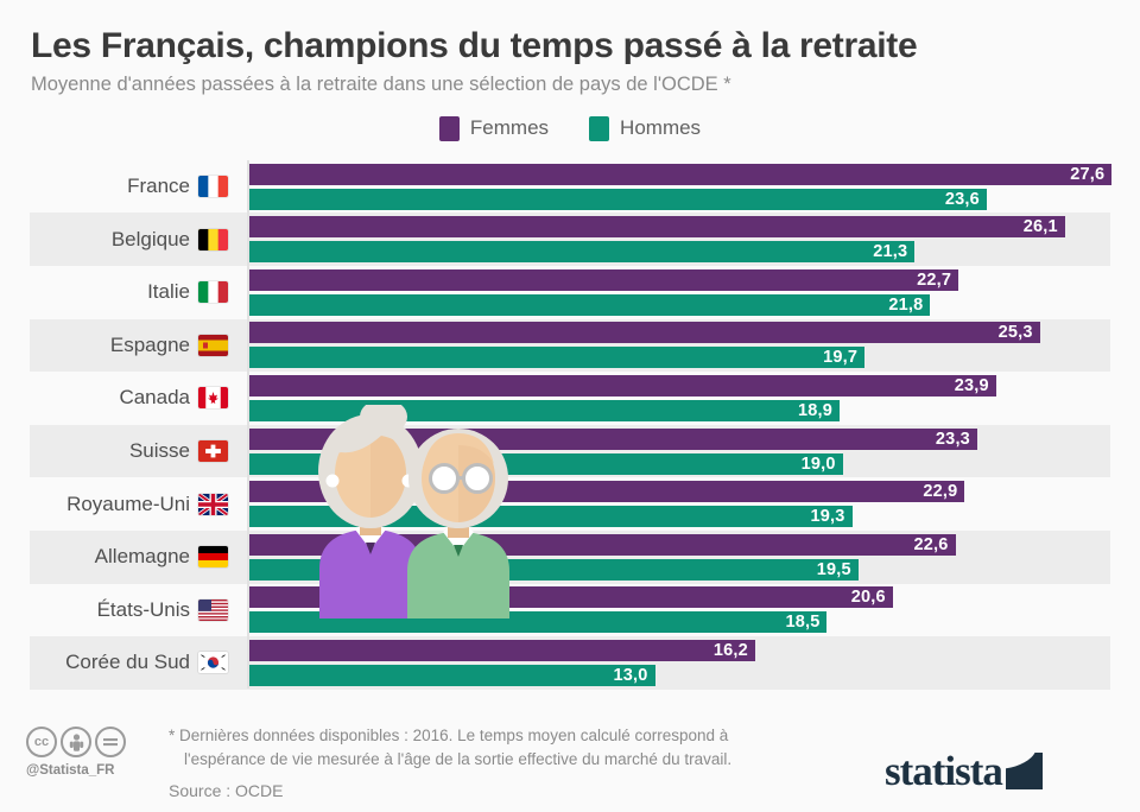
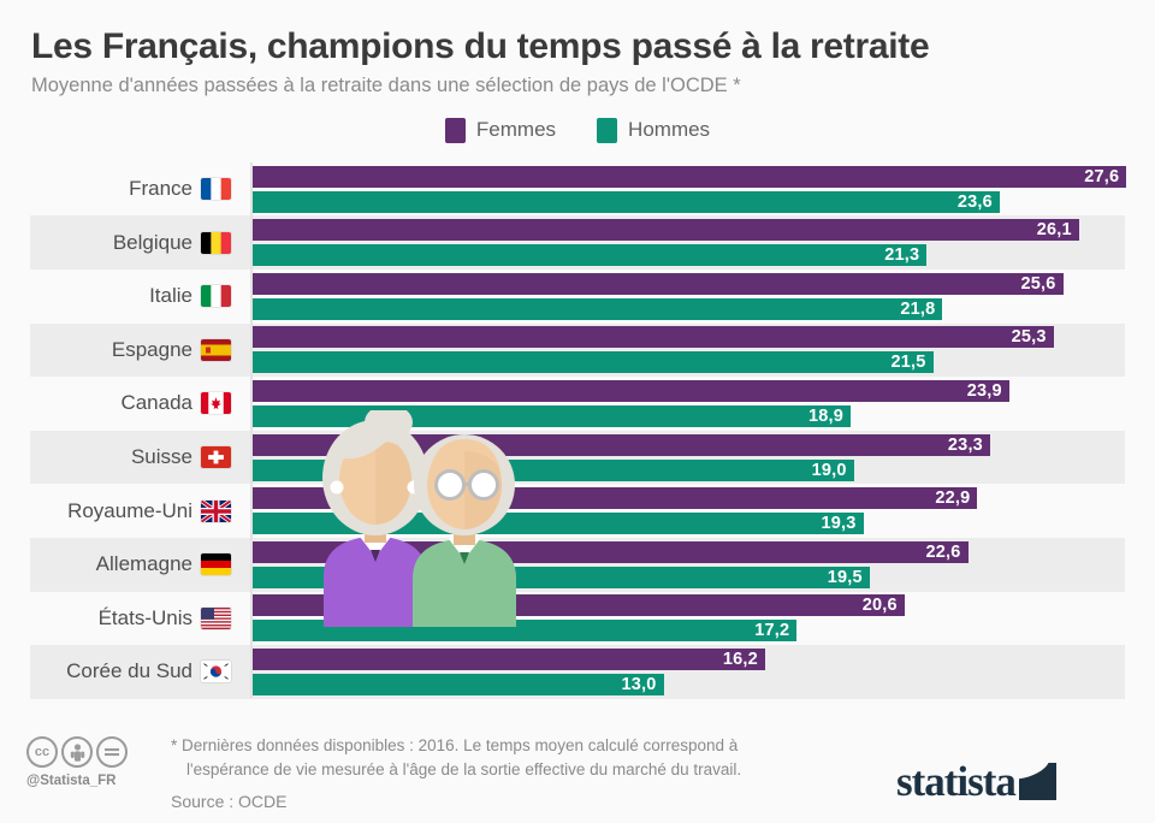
Femmes/Italie: 22,7 -> 25,6
Hommes/Espagne: 19,7 -> 21,5
Hommes/États-Unis: 18,5 -> 17,2
